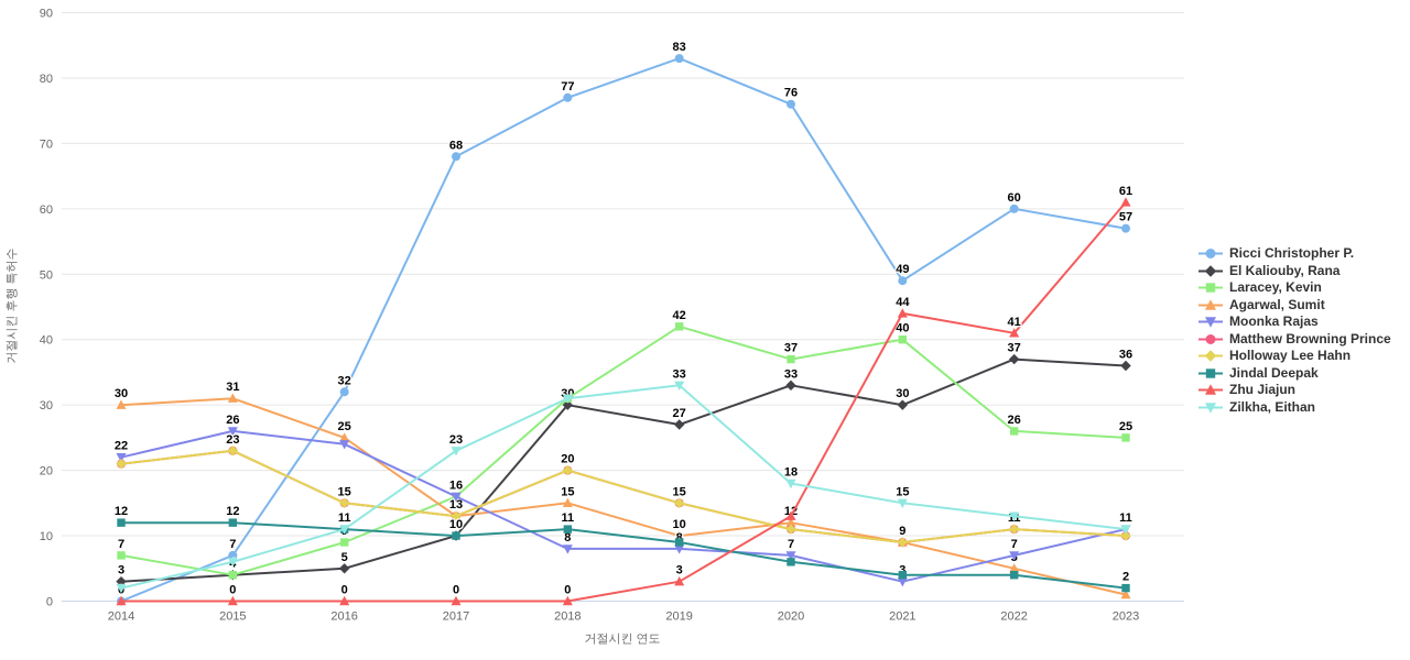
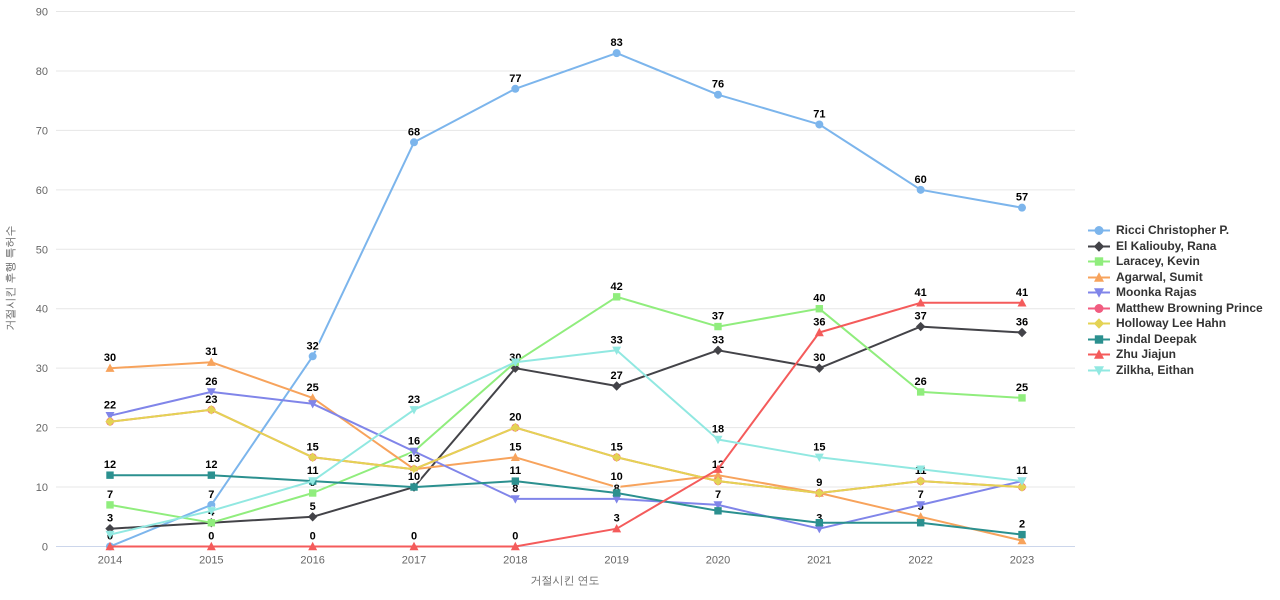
Ricci Christopher P./2021: 49 -> 71
Zhu Jiajun/2021: 44 -> 36
Zhu Jiajun/2023: 61 -> 41
